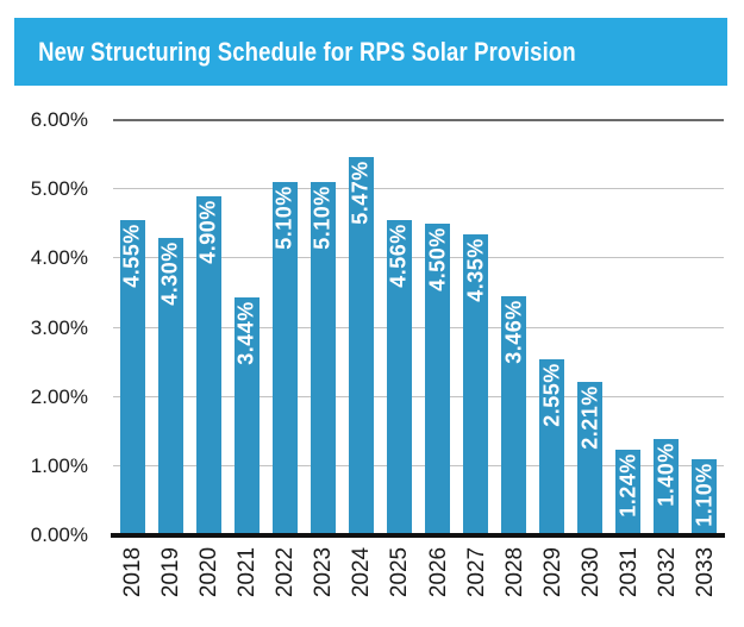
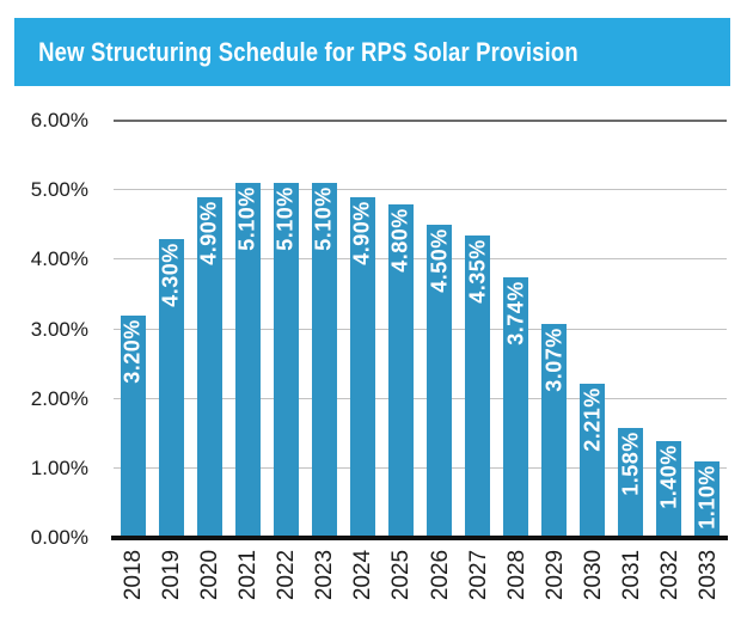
2018: 4.55% -> 3.20%
2021: 3.44% -> 5.10%
2024: 5.47% -> 4.90%
2025: 4.56% -> 4.80%
2028: 3.46% -> 3.74%
2029: 2.55% -> 3.07%
2031: 1.24% -> 1.58%
